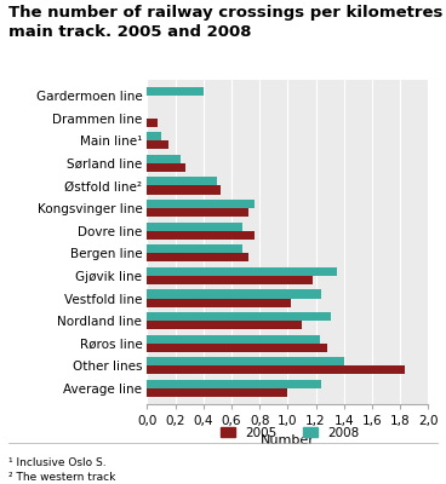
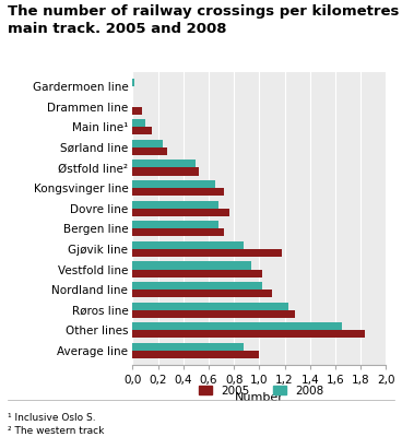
2008/Gardermoen line: 0,40 -> 0,01
2008/Kongsvinger line: 0,76 -> 0,65
2008/Gjøvik line: 1,35 -> 0,88
2008/Vestfold line: 1,24 -> 0,94
2008/Nordland line: 1,31 -> 1,02
2008/Other lines: 1,40 -> 1,65
2008/Average line: 1,24 -> 0,88
